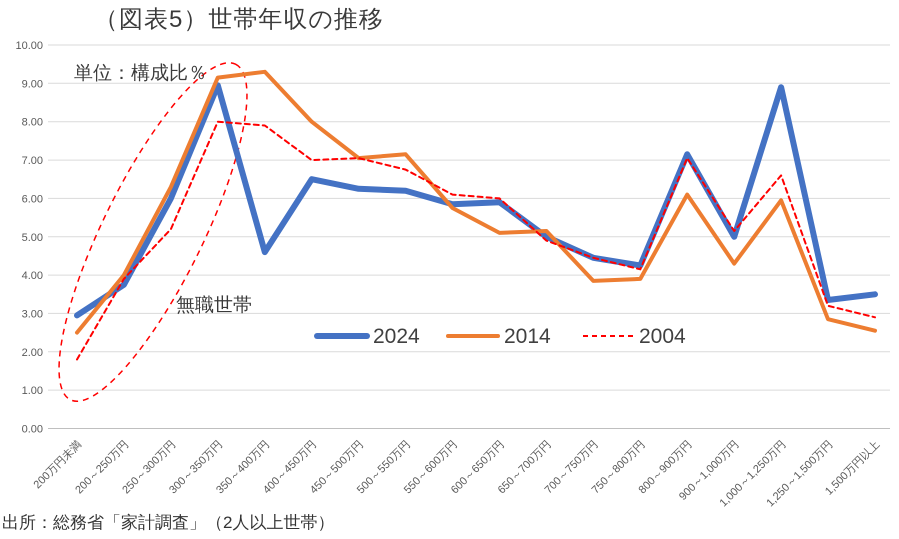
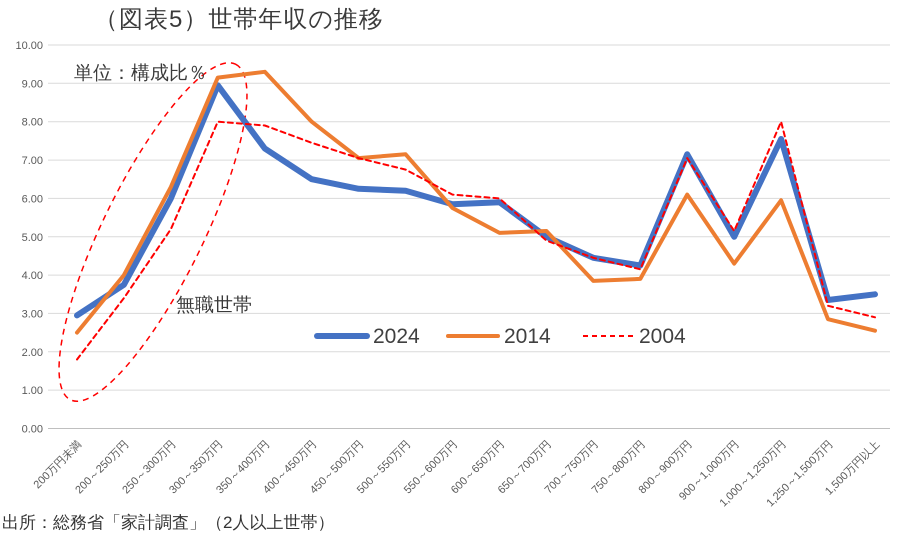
2004/200～250万円: 3.9 -> 3.4
2024/350～400万円: 4.6 -> 7.3
2004/400～450万円: 7.0 -> 7.5
2024/1,000～1,250万円: 8.9 -> 7.5
2004/1,000～1,250万円: 6.6 -> 8.0
